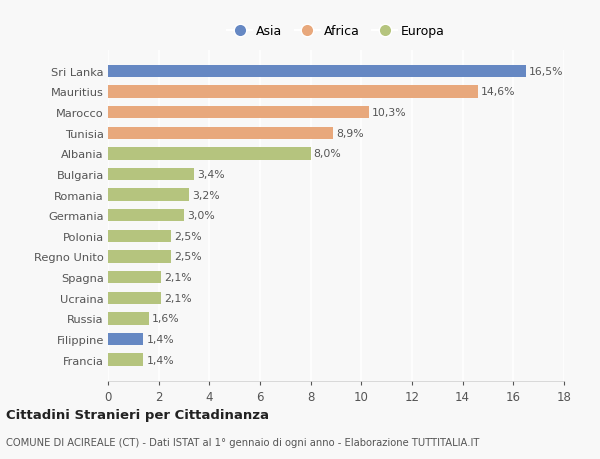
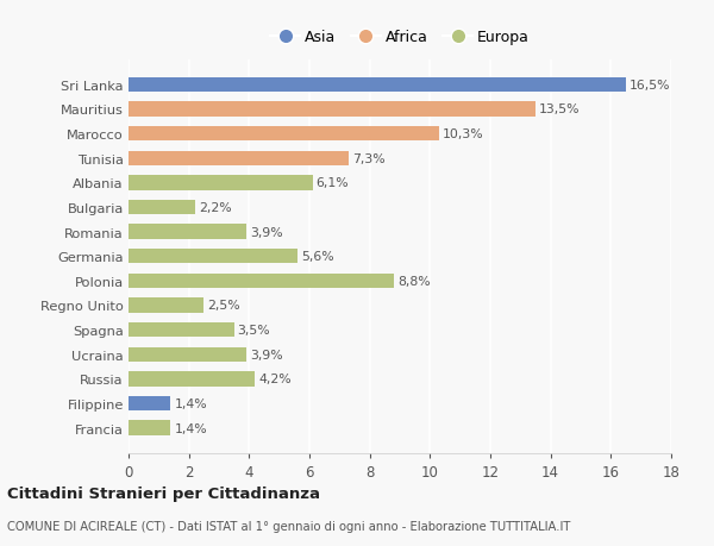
Mauritius: 14,6% -> 13,5%
Tunisia: 8,9% -> 7,3%
Albania: 8,0% -> 6,1%
Bulgaria: 3,4% -> 2,2%
Romania: 3,2% -> 3,9%
Germania: 3,0% -> 5,6%
Polonia: 2,5% -> 8,8%
Spagna: 2,1% -> 3,5%
Ucraina: 2,1% -> 3,9%
Russia: 1,6% -> 4,2%
